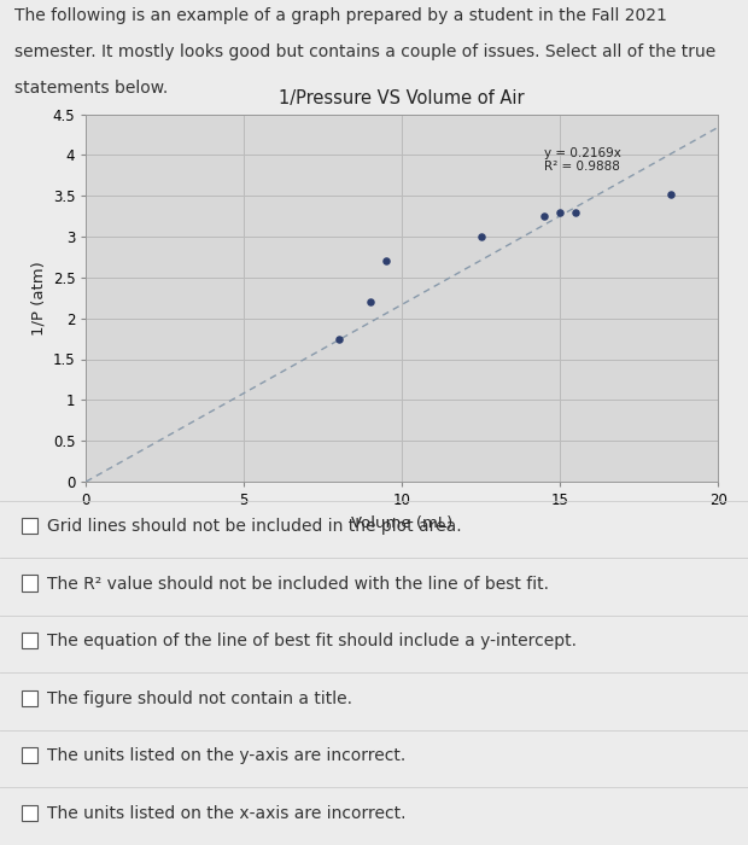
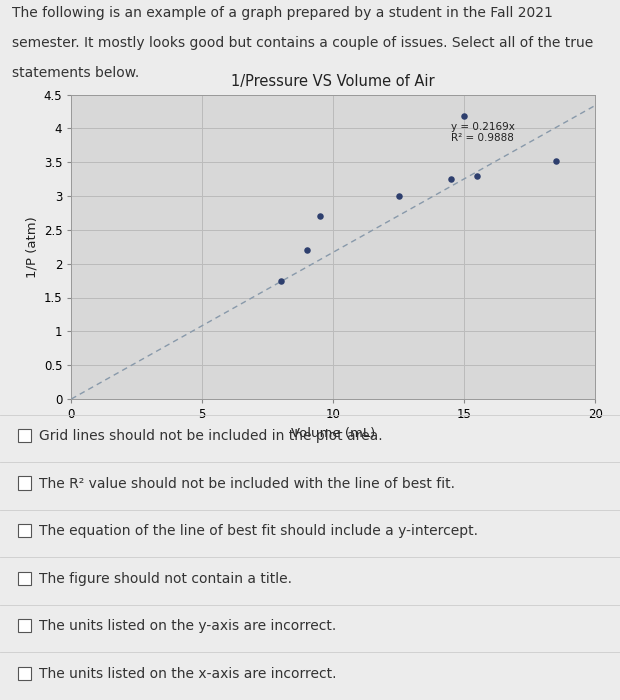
15: 3.30 -> 4.18
